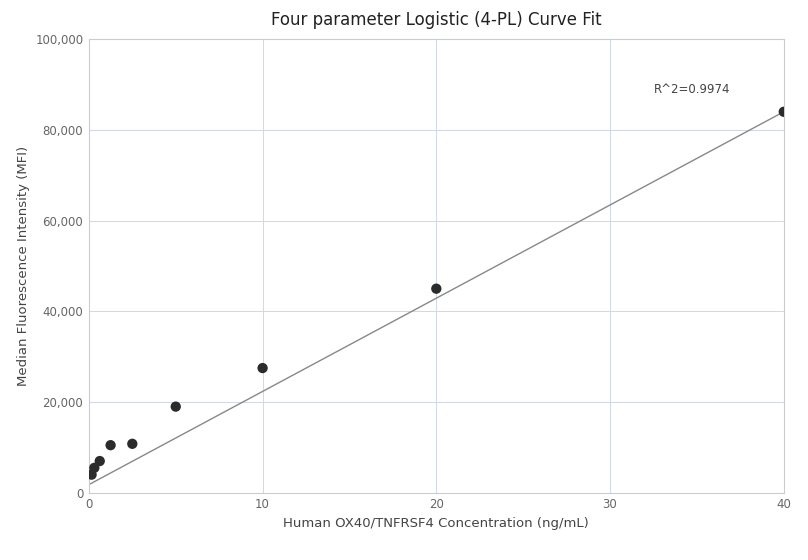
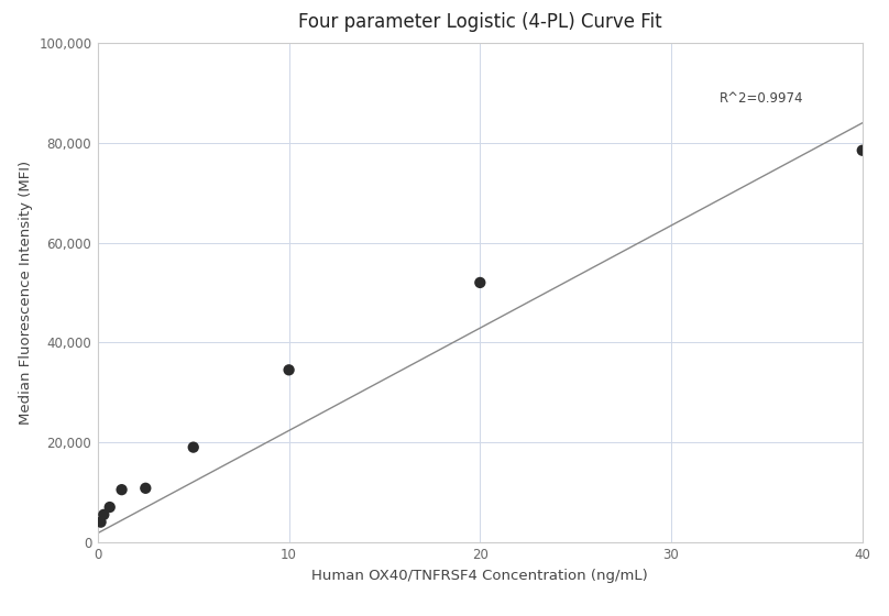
10: 27,500 -> 34,500
20: 45,000 -> 52,000
40: 84,000 -> 78,500
